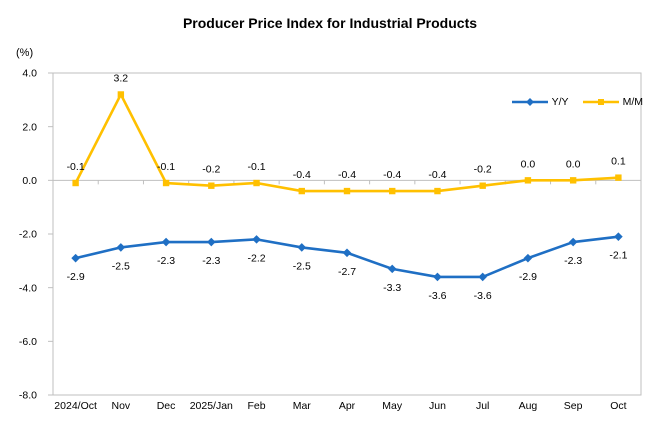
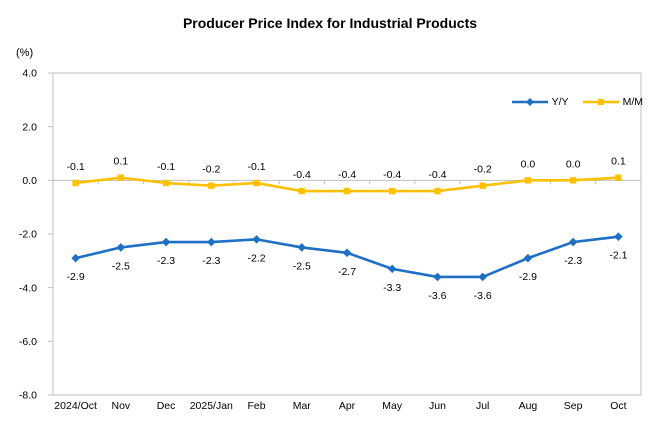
M/M/Nov: 3.2 -> 0.1
